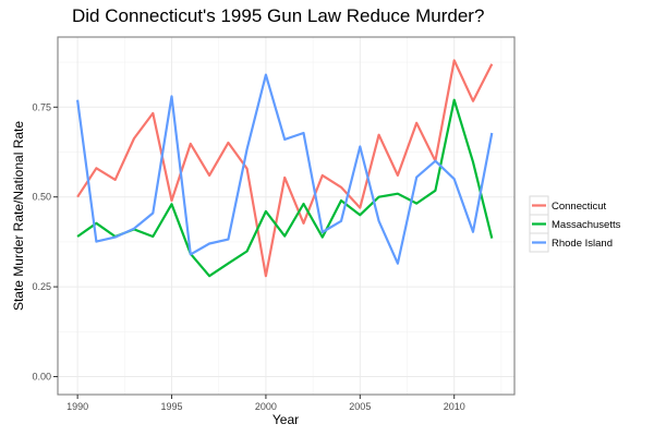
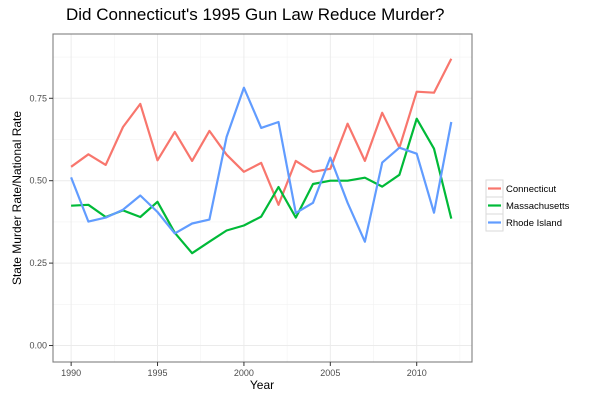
Connecticut/1990: 0.50 -> 0.54
Massachusetts/1990: 0.39 -> 0.42
Rhode Island/1990: 0.77 -> 0.51
Connecticut/1995: 0.49 -> 0.56
Massachusetts/1995: 0.48 -> 0.44
Rhode Island/1995: 0.78 -> 0.41
Connecticut/2000: 0.28 -> 0.53
Massachusetts/2000: 0.46 -> 0.36
Rhode Island/2000: 0.84 -> 0.78
Connecticut/2005: 0.47 -> 0.54
Massachusetts/2005: 0.45 -> 0.50
Rhode Island/2005: 0.64 -> 0.57
Connecticut/2010: 0.88 -> 0.77
Massachusetts/2010: 0.77 -> 0.69
Rhode Island/2010: 0.55 -> 0.58
